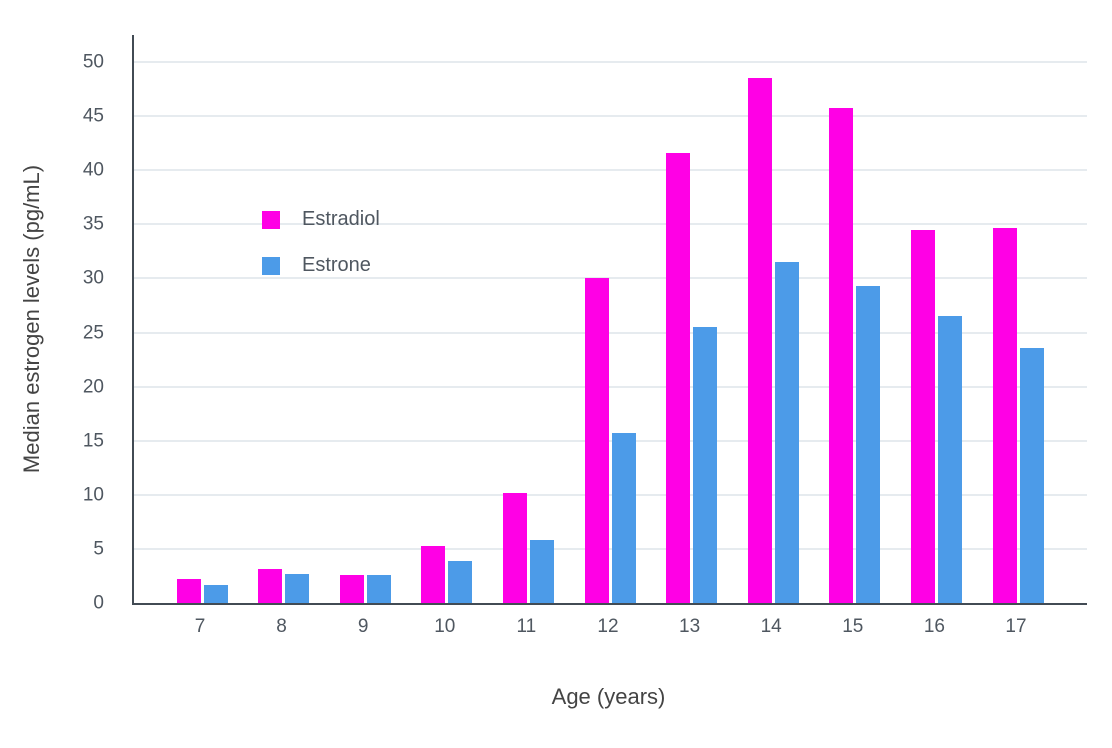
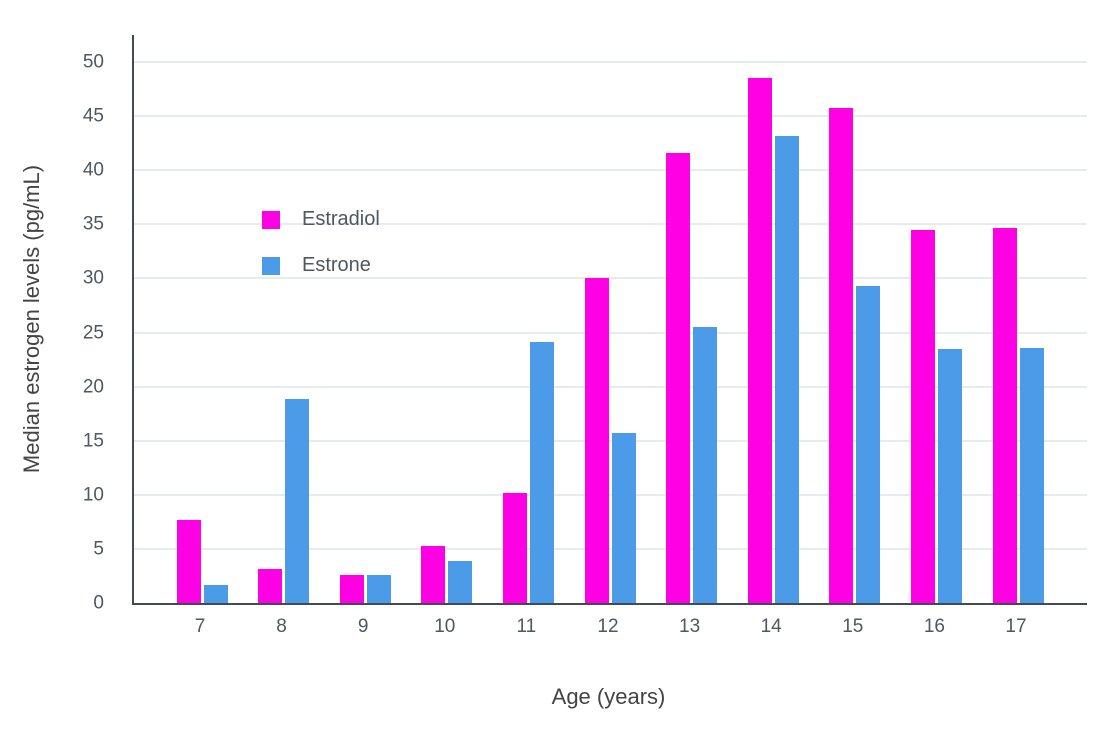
Estradiol/7: 2.2 -> 7.7
Estrone/8: 2.7 -> 18.9
Estrone/11: 5.8 -> 24.1
Estrone/14: 31.5 -> 43.2
Estrone/16: 26.5 -> 23.5
